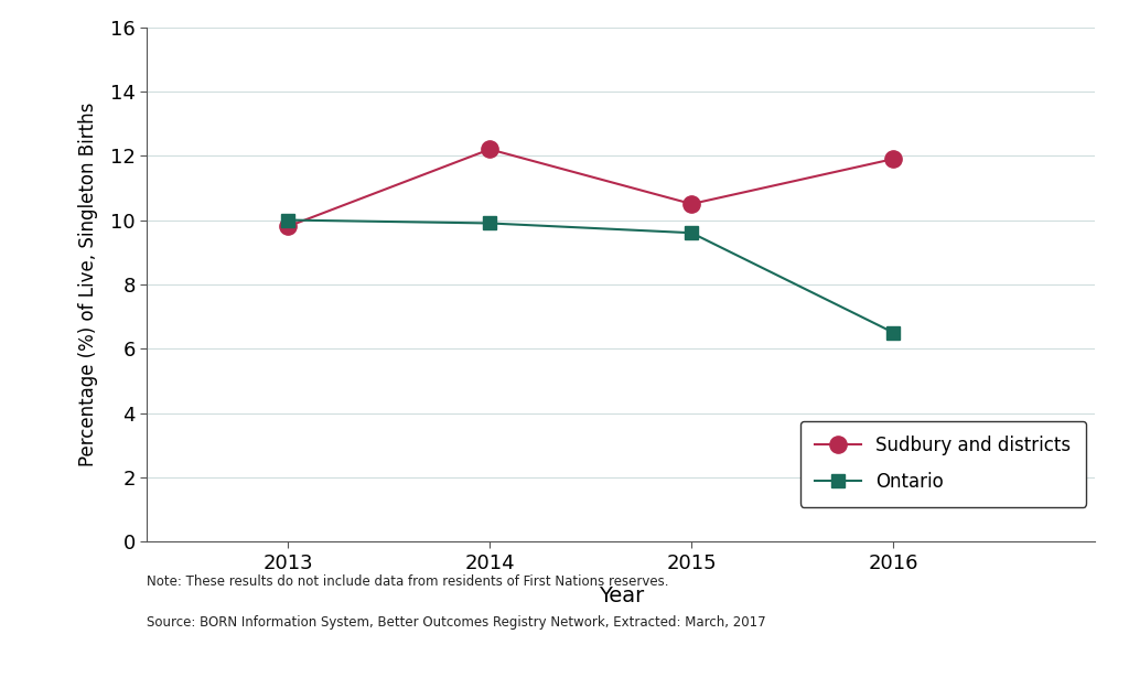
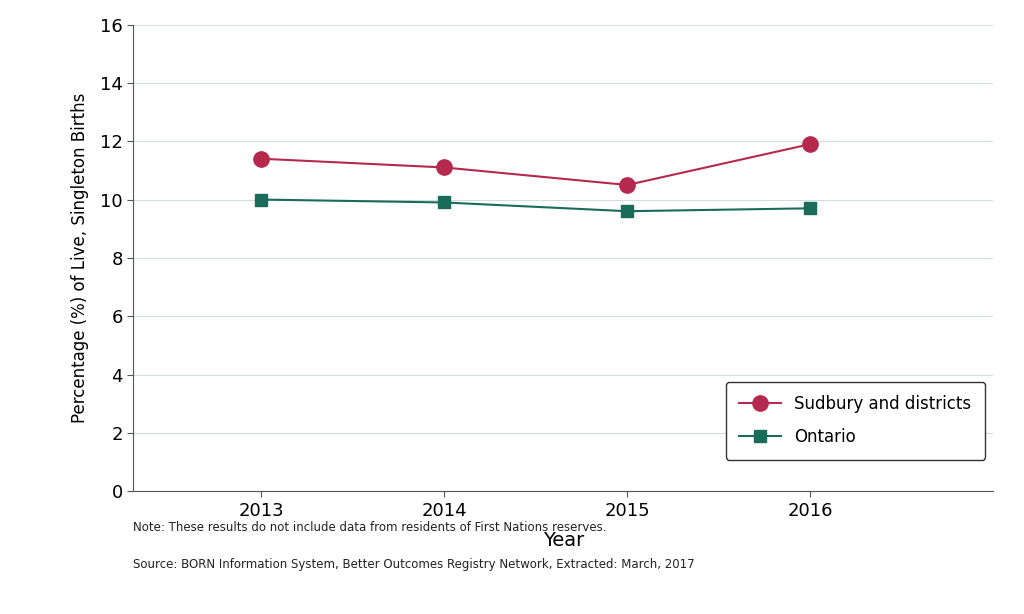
Sudbury and districts/2013: 9.8 -> 11.4
Sudbury and districts/2014: 12.2 -> 11.1
Ontario/2016: 6.5 -> 9.7
